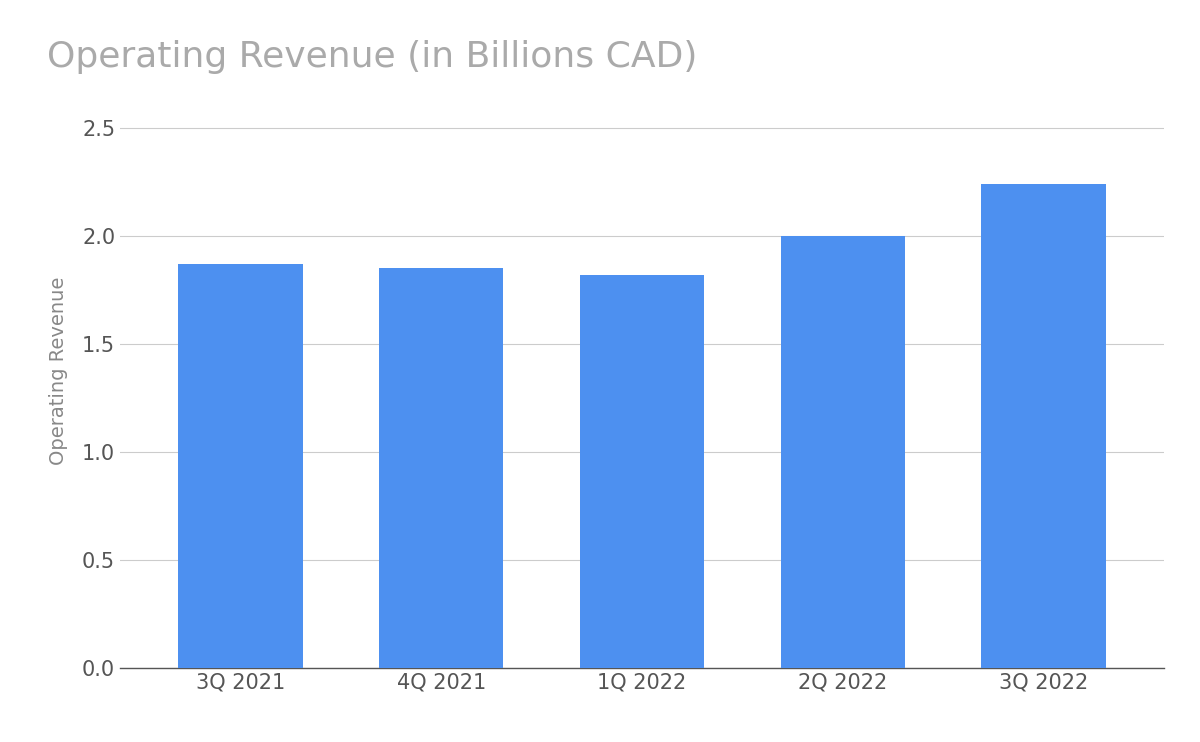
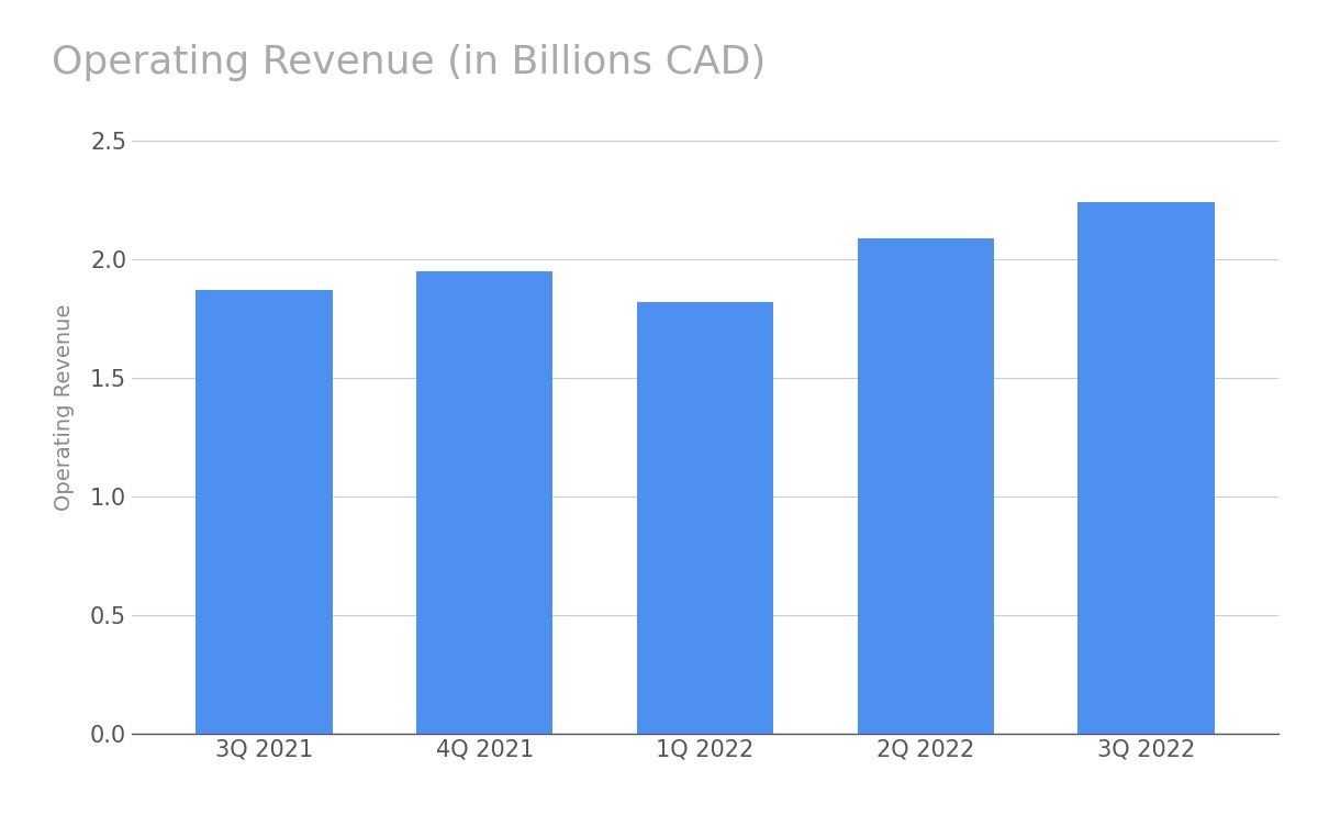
4Q 2021: 1.85 -> 1.95
2Q 2022: 2.00 -> 2.09
